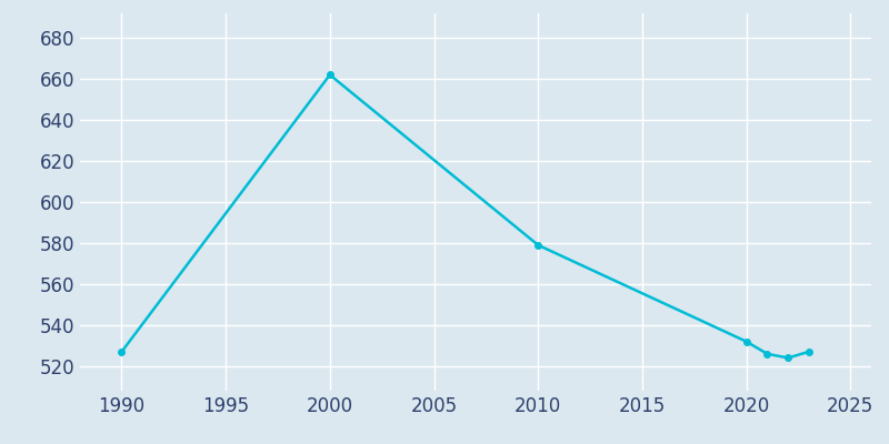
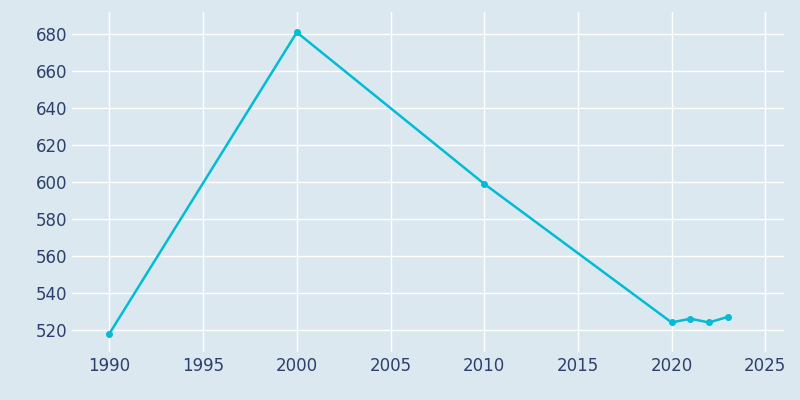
1990: 527 -> 518
2000: 662 -> 681
2010: 579 -> 599
2020: 532 -> 524
